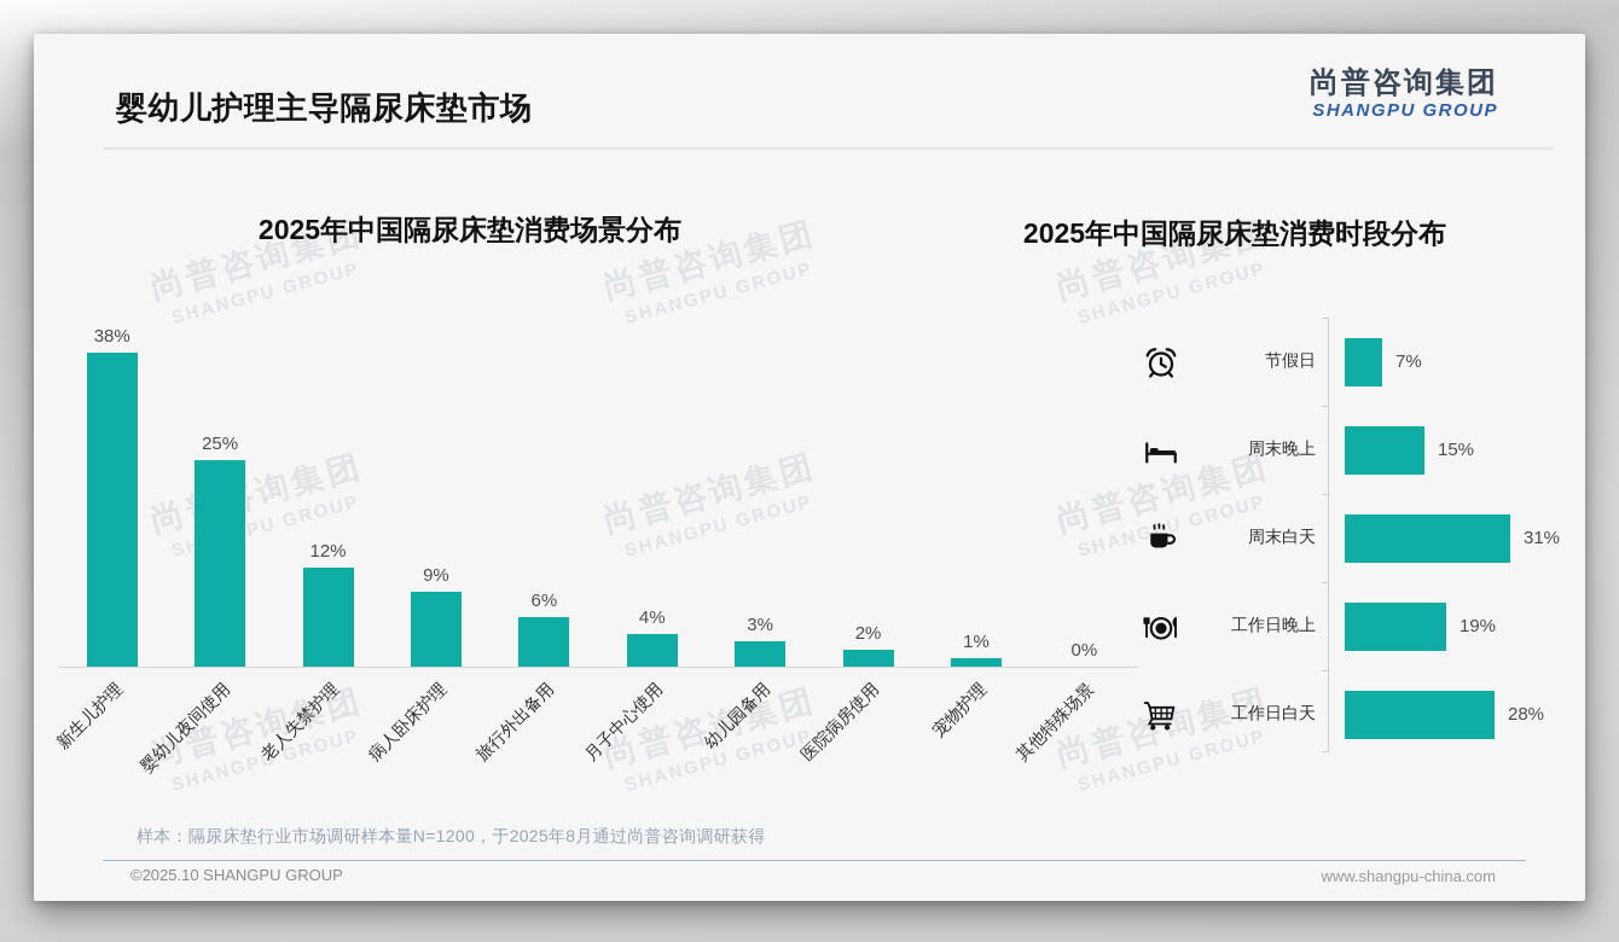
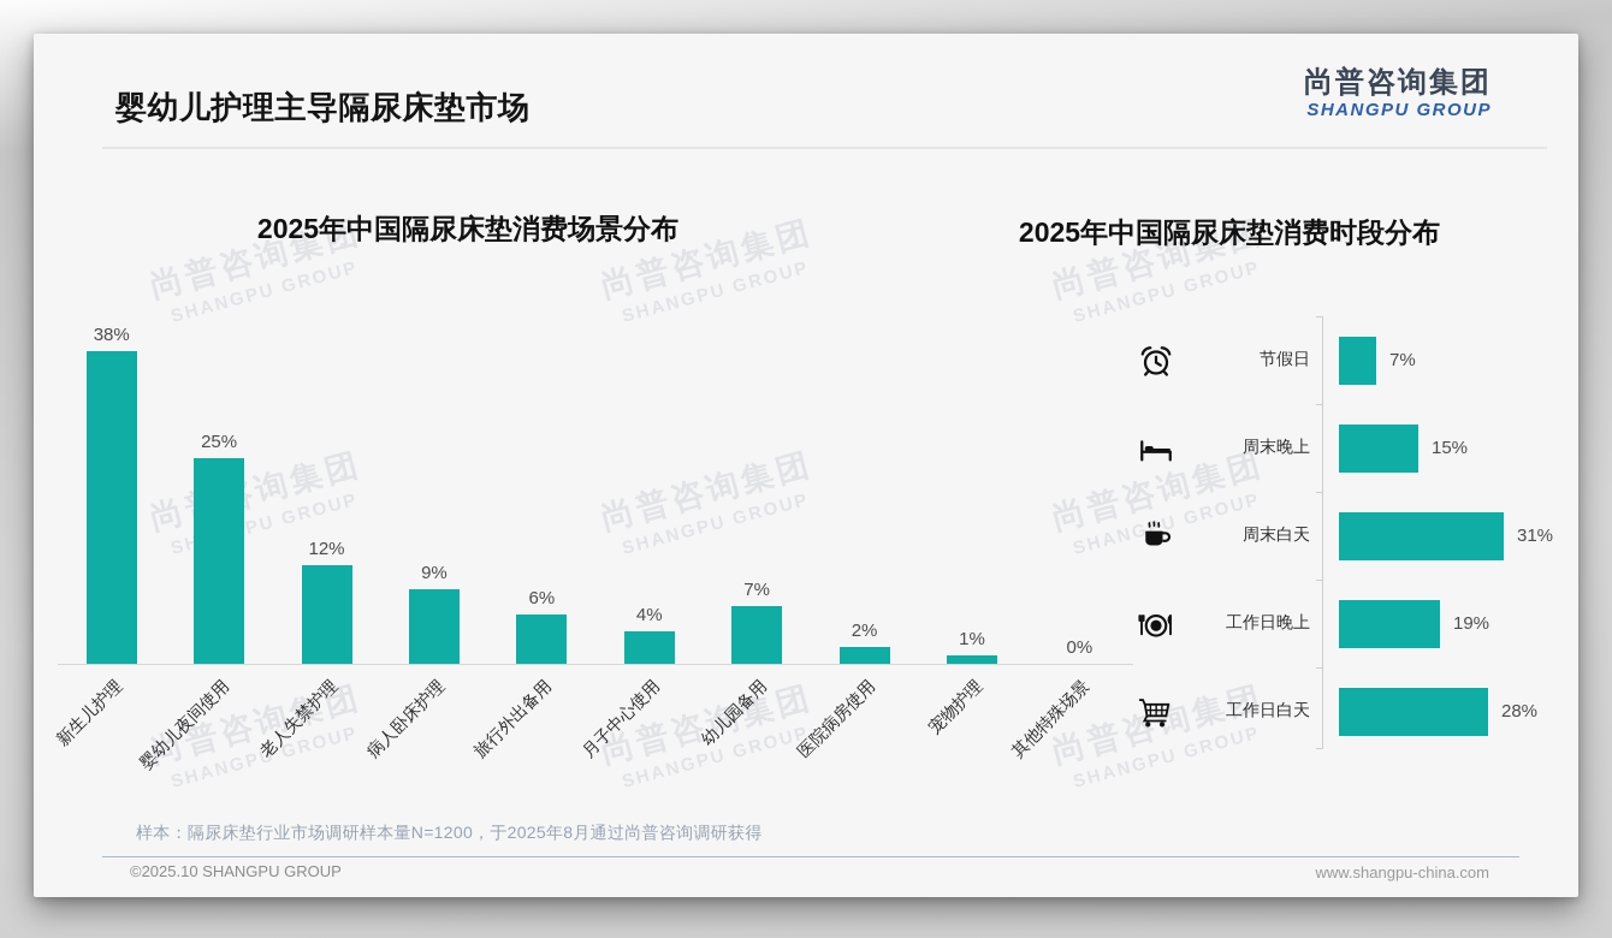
2025年中国隔尿床垫消费场景分布/幼儿园备用: 3% -> 7%
